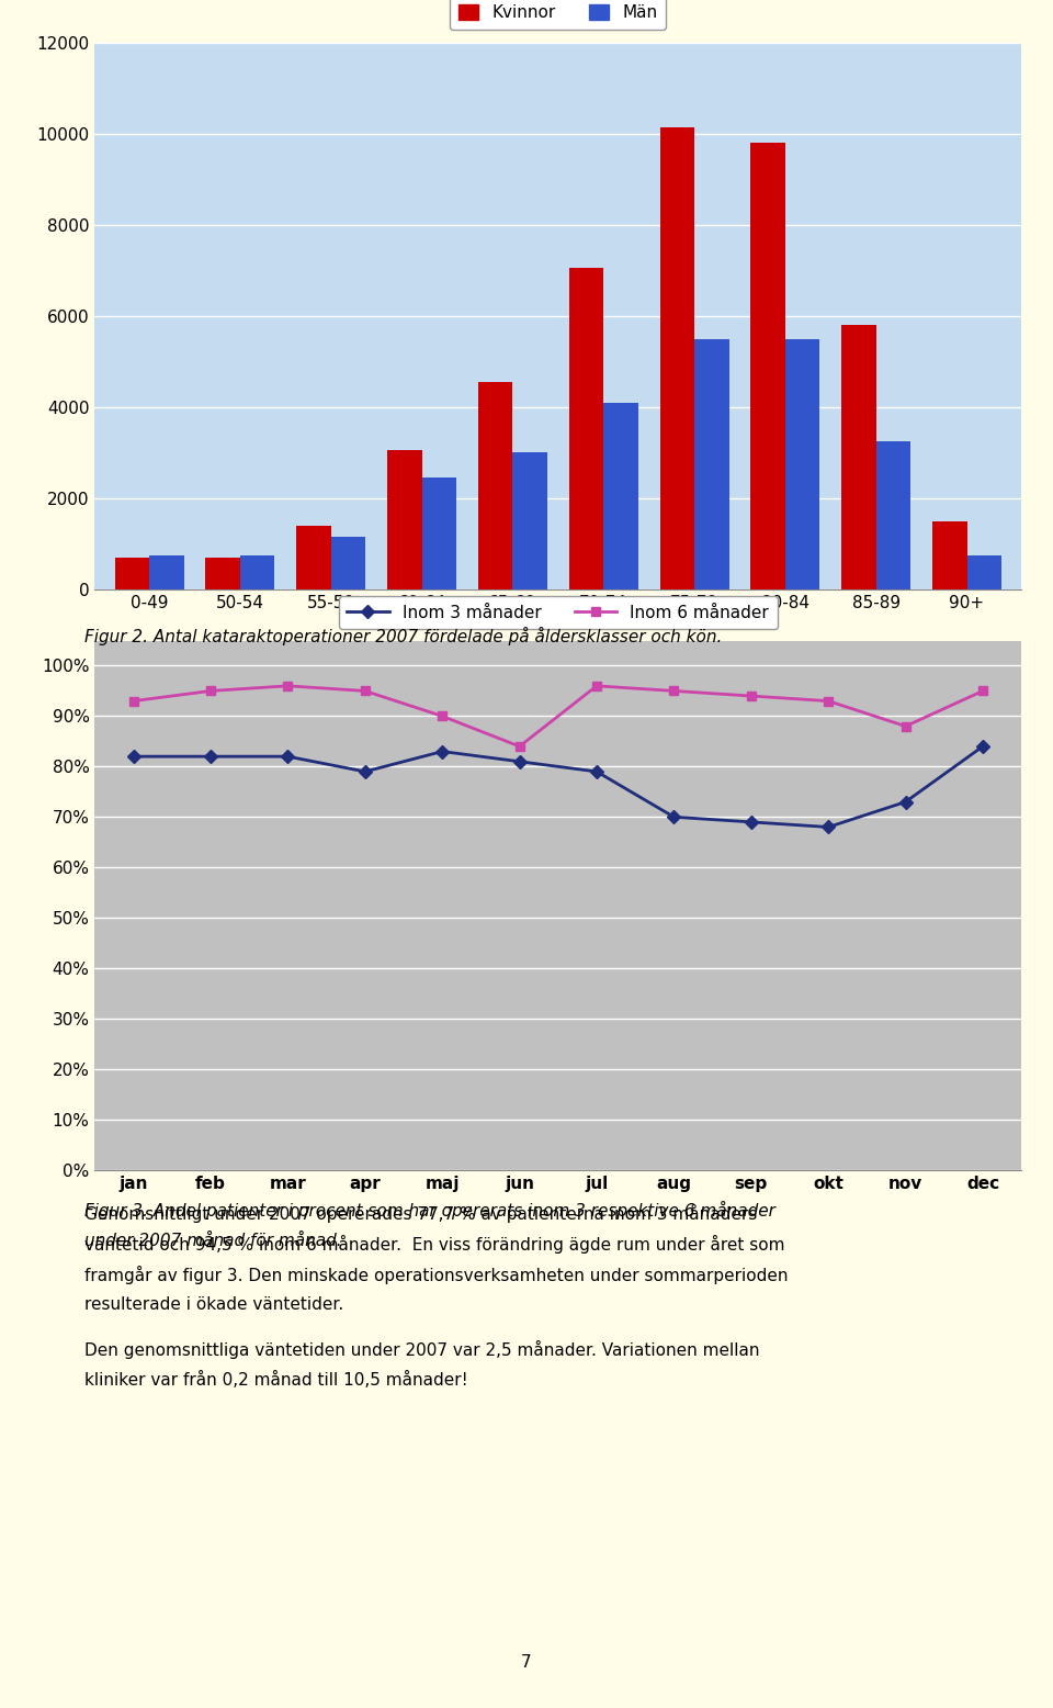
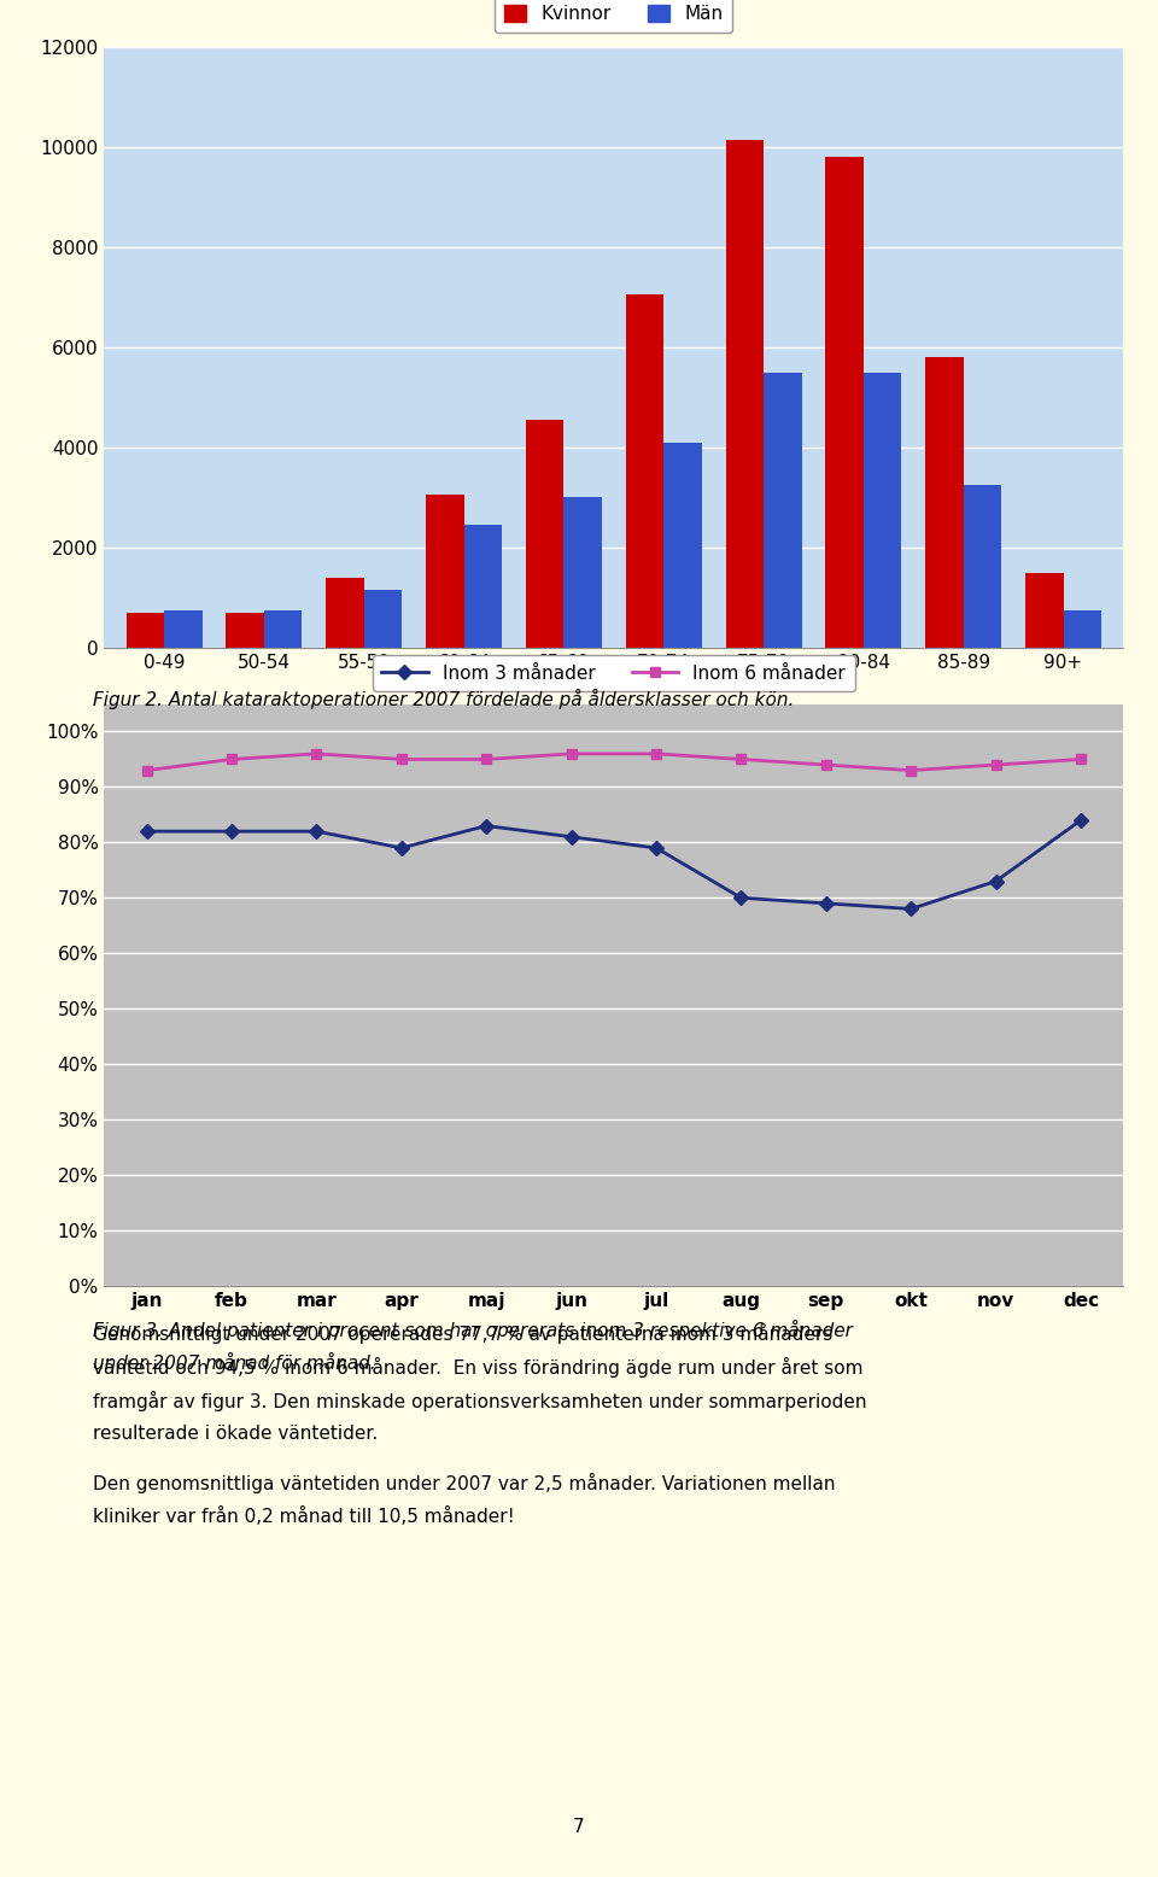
Inom 6 månader/maj: 90% -> 95%
Inom 6 månader/jun: 84% -> 96%
Inom 6 månader/nov: 88% -> 94%
